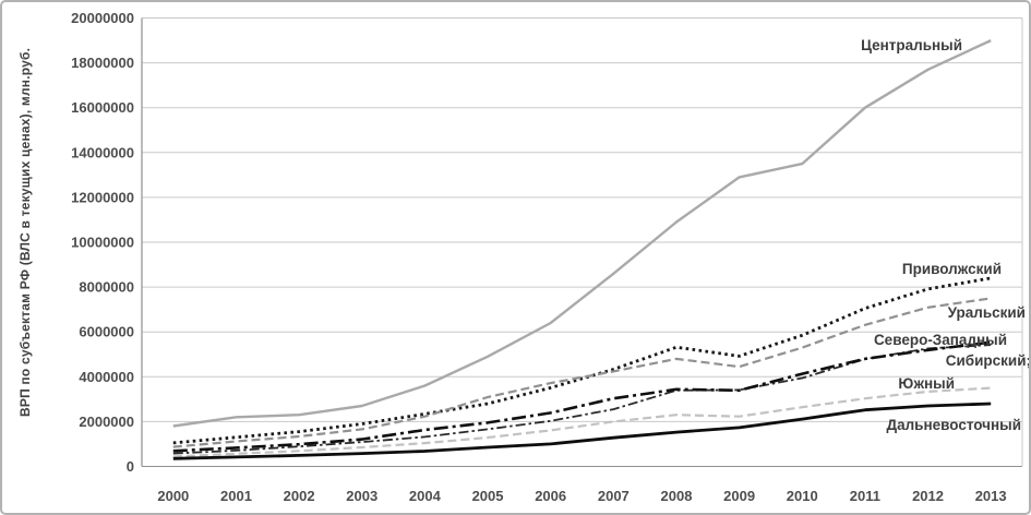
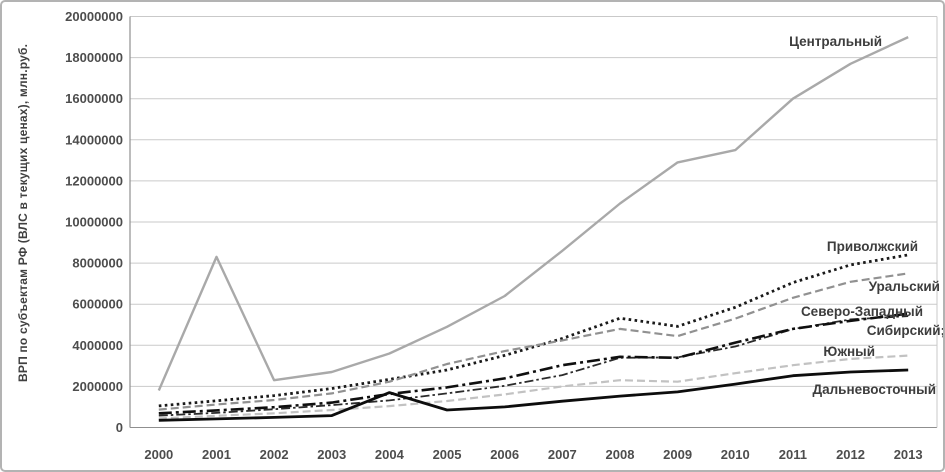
Центральный/2001: 2200000 -> 8300000
Дальневосточный/2004: 700000 -> 1700000
